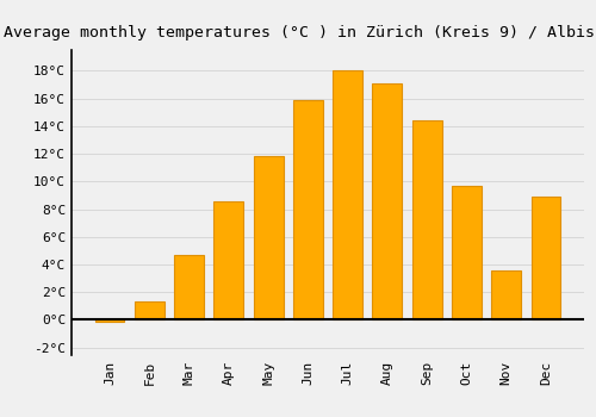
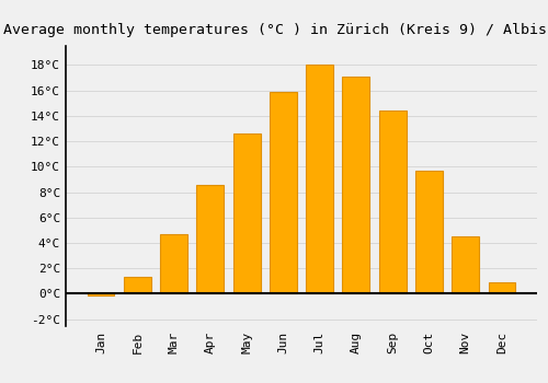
May: 11.8°C -> 12.6°C
Nov: 3.6°C -> 4.5°C
Dec: 8.9°C -> 0.9°C
